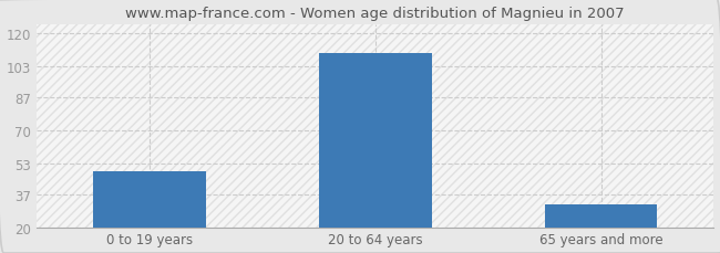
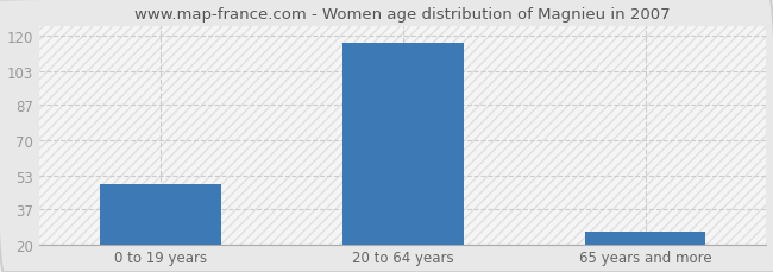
20 to 64 years: 110 -> 117
65 years and more: 32 -> 26
